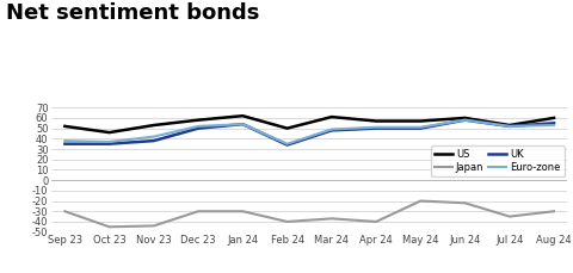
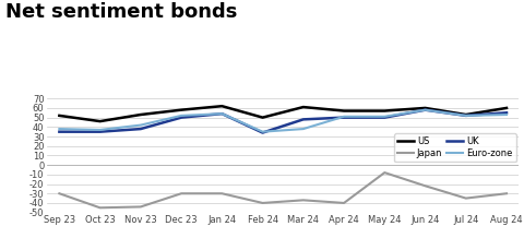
Euro-zone/Mar 24: 49 -> 38
Japan/May 24: -20 -> -8
